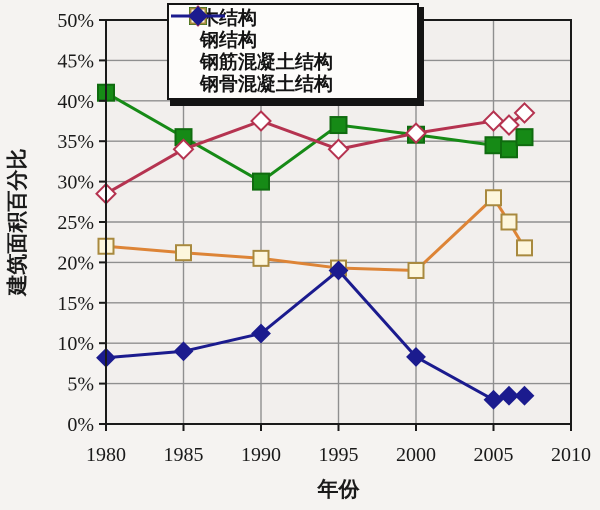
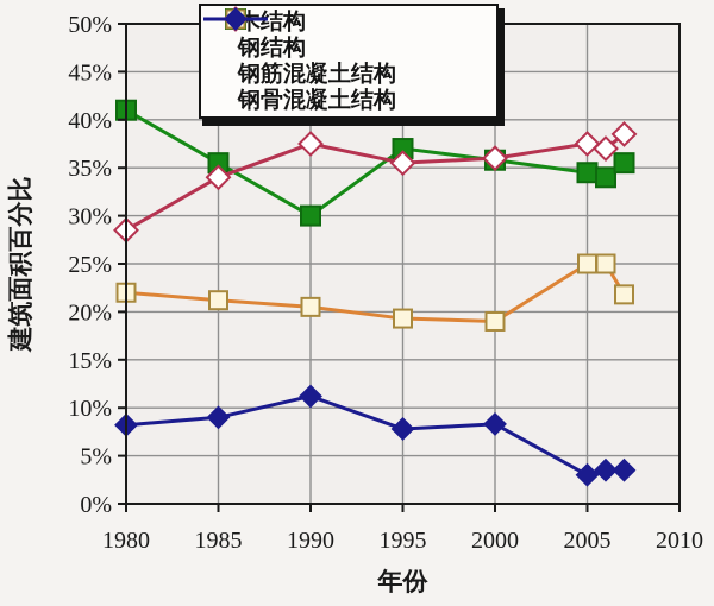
钢结构/1995: 34% -> 36%
钢骨混凝土结构/1995: 19% -> 8%
钢筋混凝土结构/2005: 28% -> 25%
